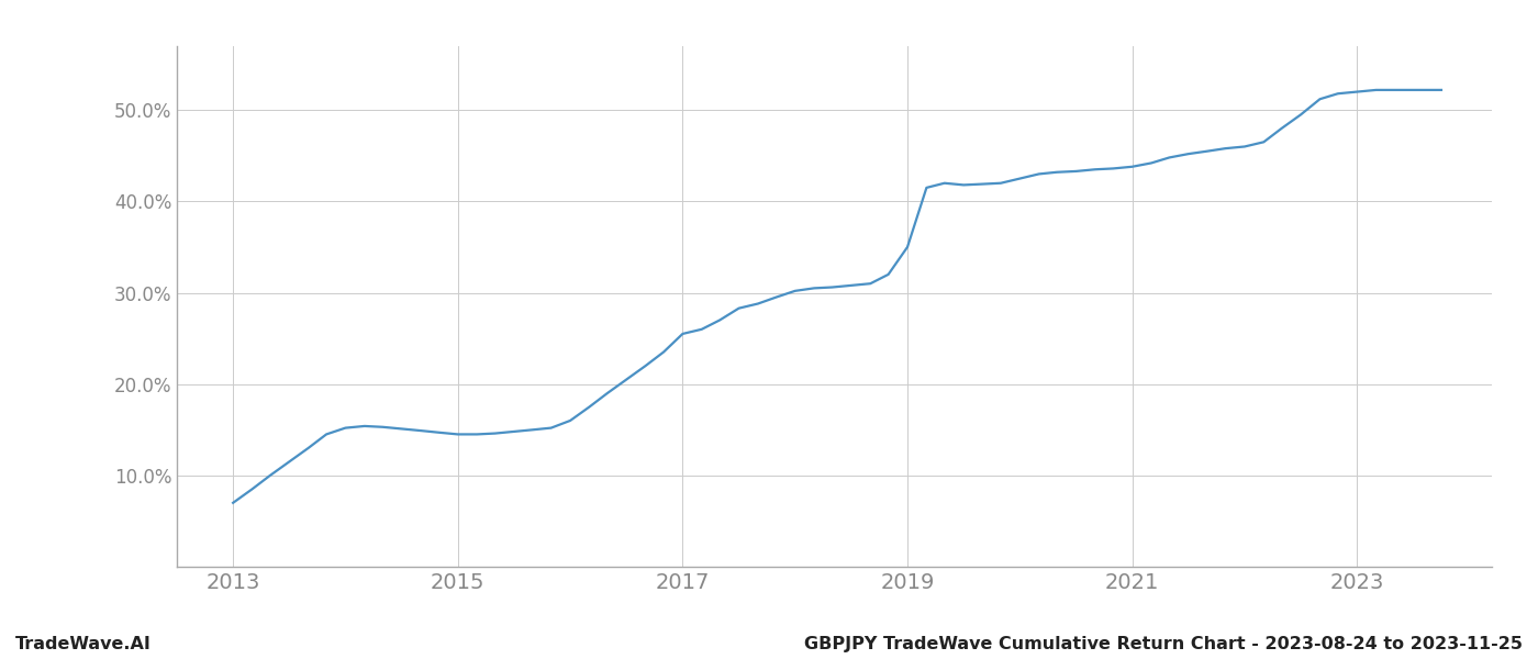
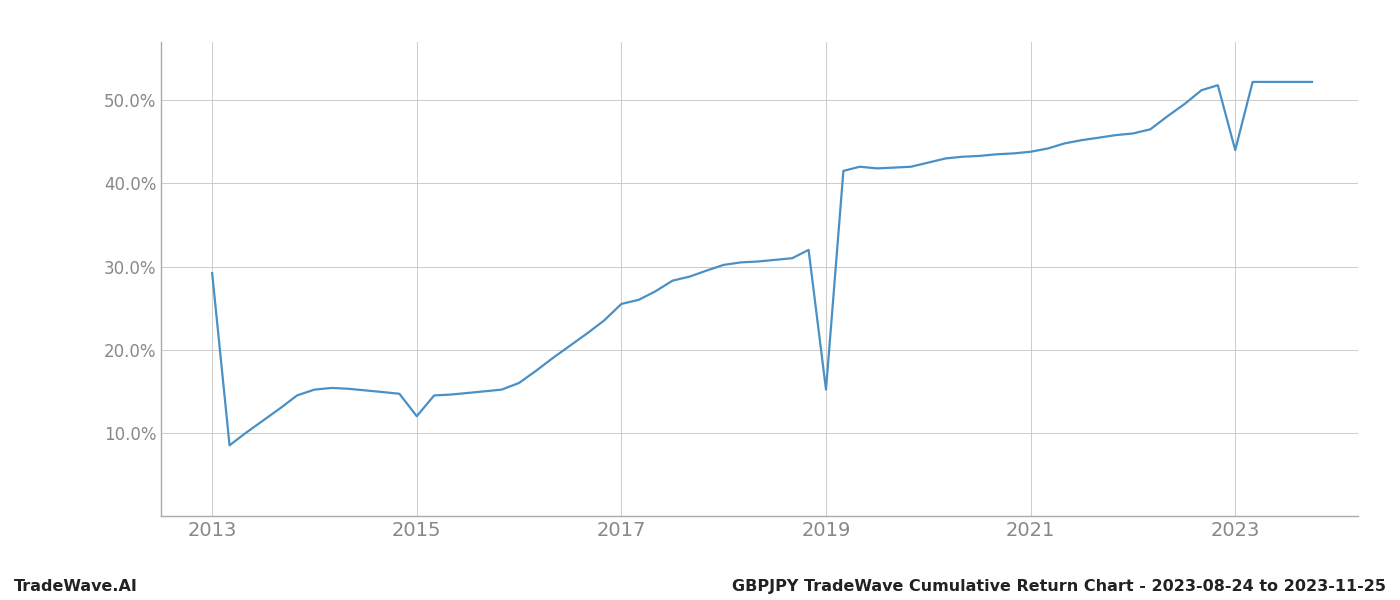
2013: 7.0% -> 29.2%
2015: 14.5% -> 12.0%
2019: 35.0% -> 15.2%
2023: 52.0% -> 44.0%
